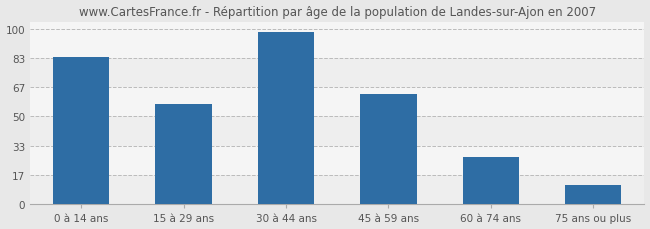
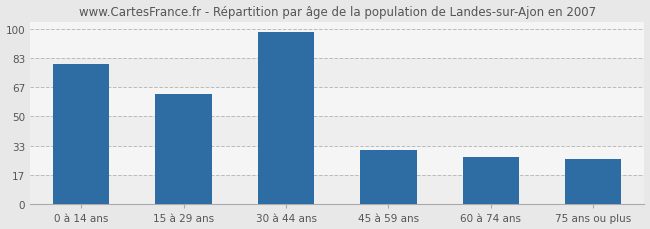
0 à 14 ans: 84 -> 80
15 à 29 ans: 57 -> 63
45 à 59 ans: 63 -> 31
75 ans ou plus: 11 -> 26
